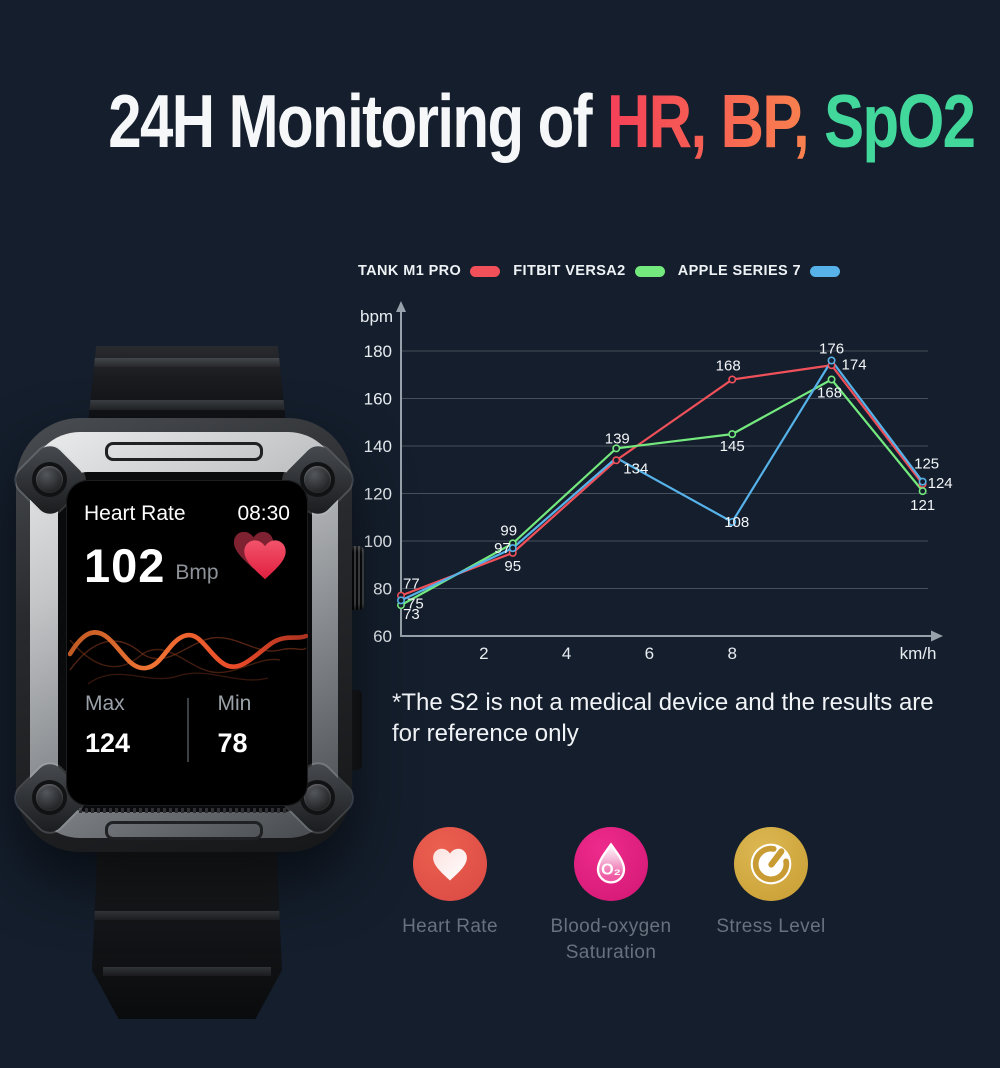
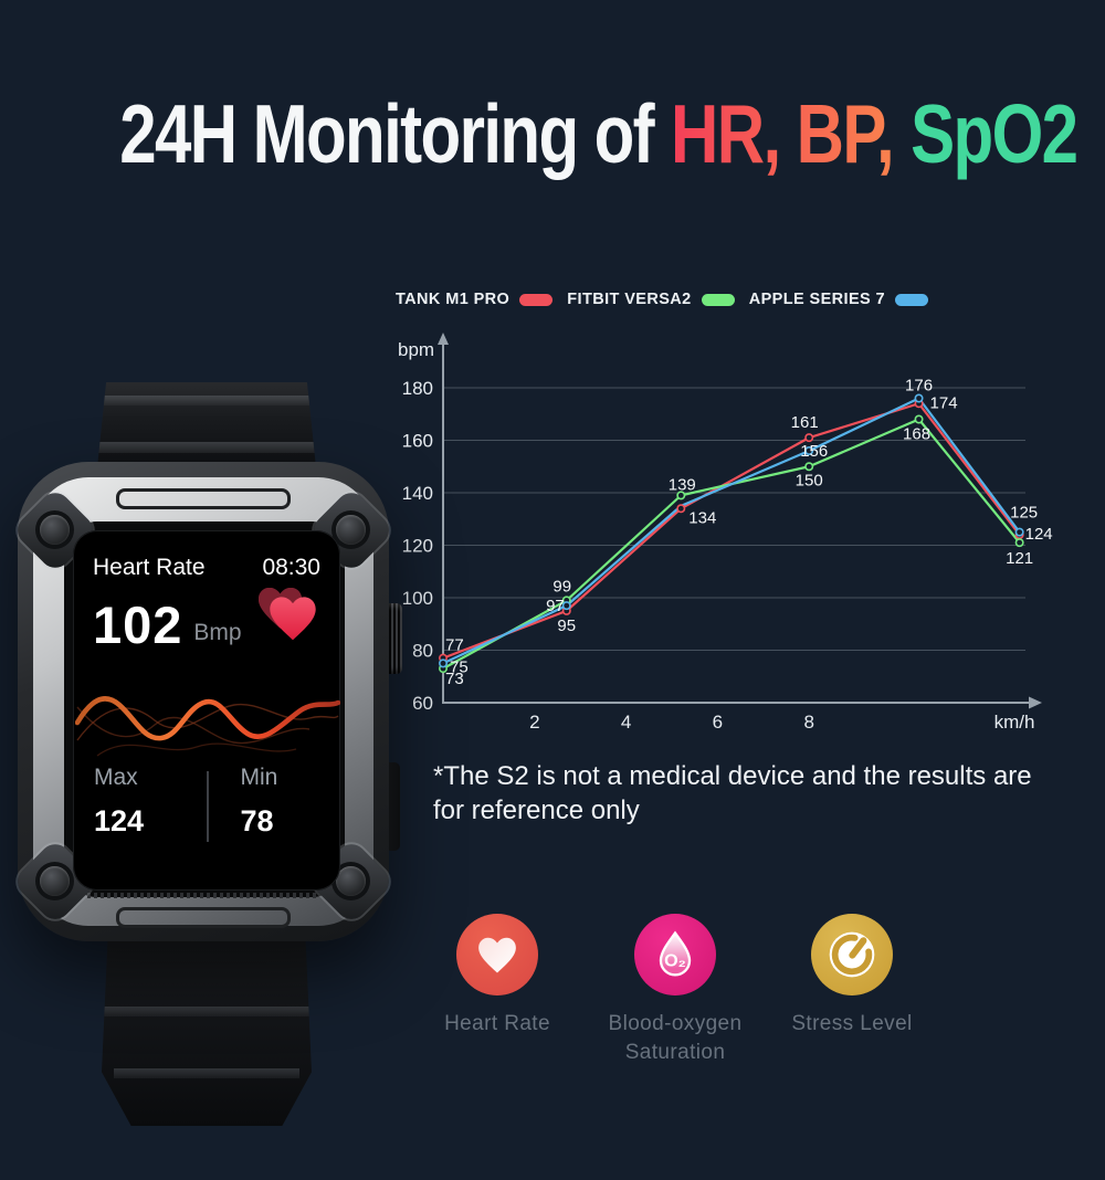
TANK M1 PRO/8: 168 -> 161
FITBIT VERSA2/8: 145 -> 150
APPLE SERIES 7/8: 108 -> 156
